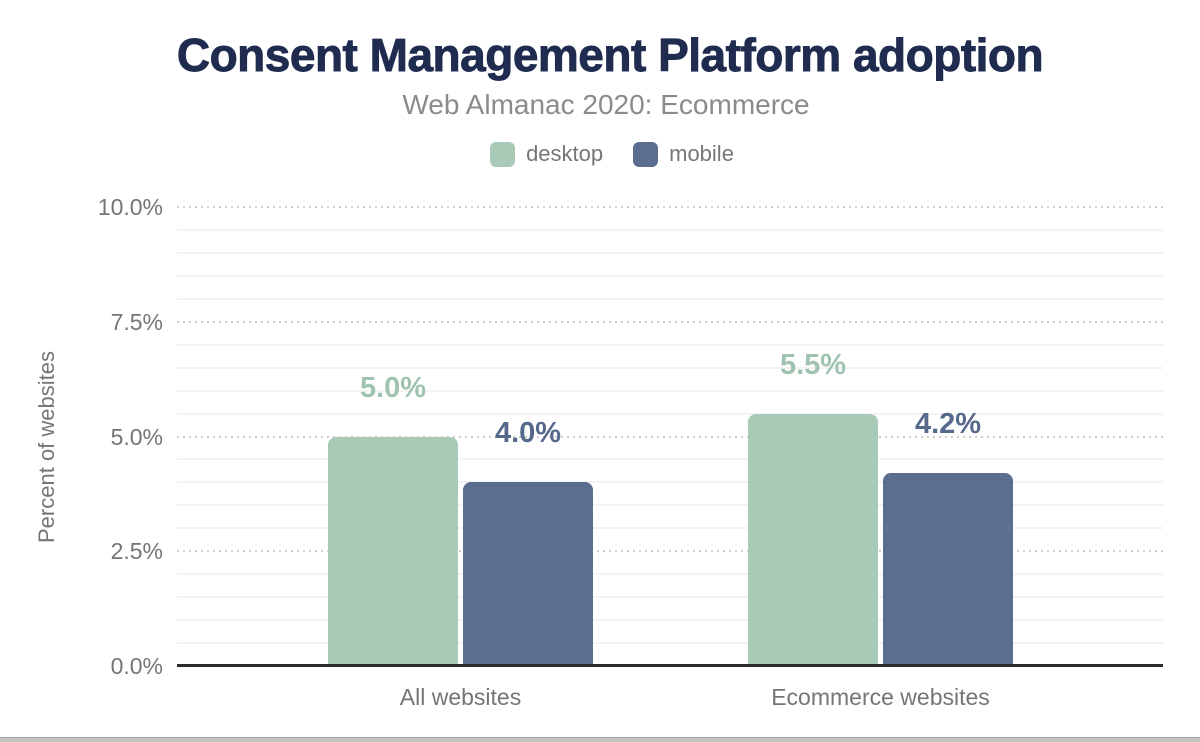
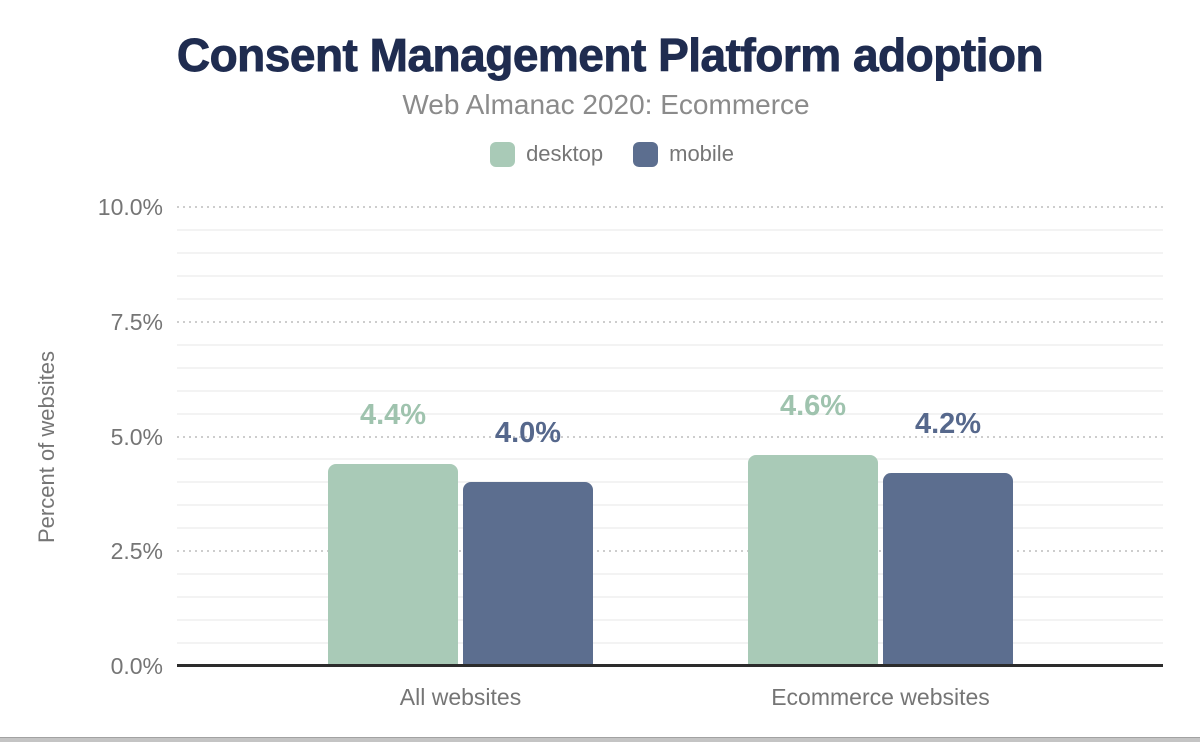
desktop/All websites: 5.0% -> 4.4%
desktop/Ecommerce websites: 5.5% -> 4.6%
